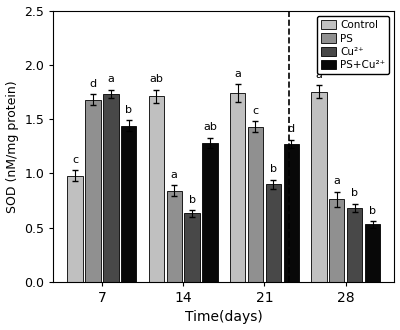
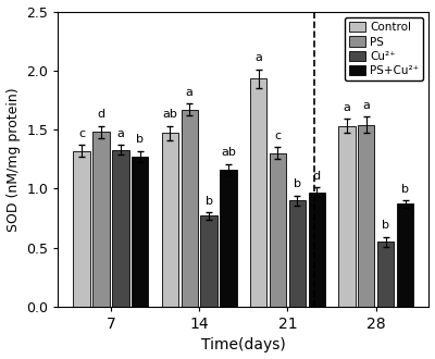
Control/7: 0.98 -> 1.32
PS/7: 1.68 -> 1.48
Cu²⁺/7: 1.73 -> 1.33
PS+Cu²⁺/7: 1.44 -> 1.27
Control/14: 1.71 -> 1.47
PS/14: 0.84 -> 1.67
Cu²⁺/14: 0.63 -> 0.77
PS+Cu²⁺/14: 1.28 -> 1.16
Control/21: 1.74 -> 1.93
PS/21: 1.43 -> 1.30
PS+Cu²⁺/21: 1.27 -> 0.97
Control/28: 1.75 -> 1.53
PS/28: 0.76 -> 1.54
Cu²⁺/28: 0.68 -> 0.55
PS+Cu²⁺/28: 0.53 -> 0.87
